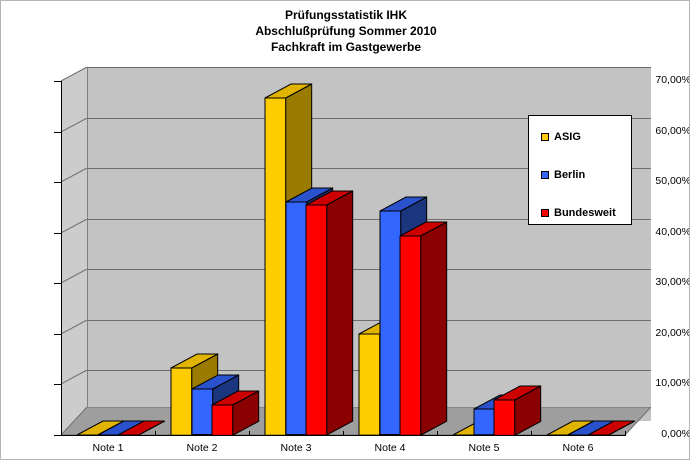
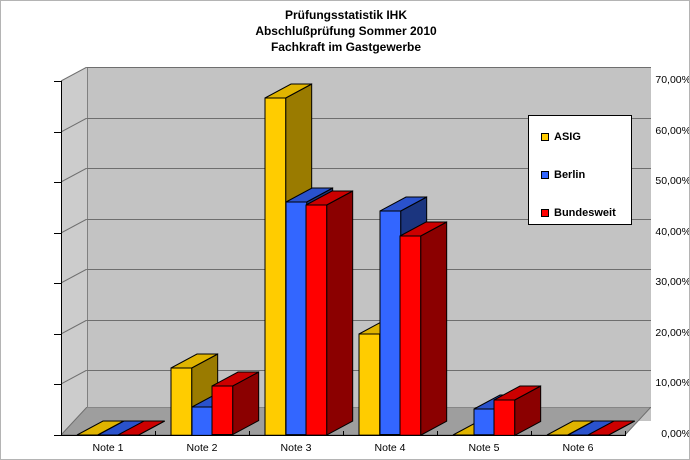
Berlin/Note 2: 9% -> 6%
Bundesweit/Note 2: 6% -> 10%
